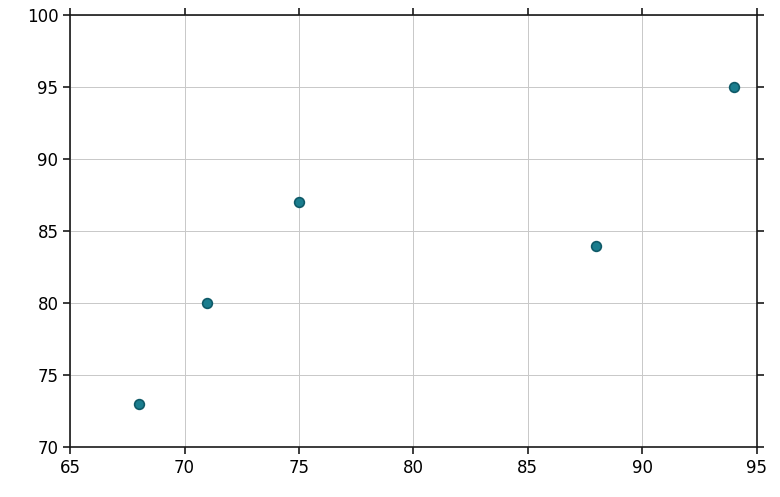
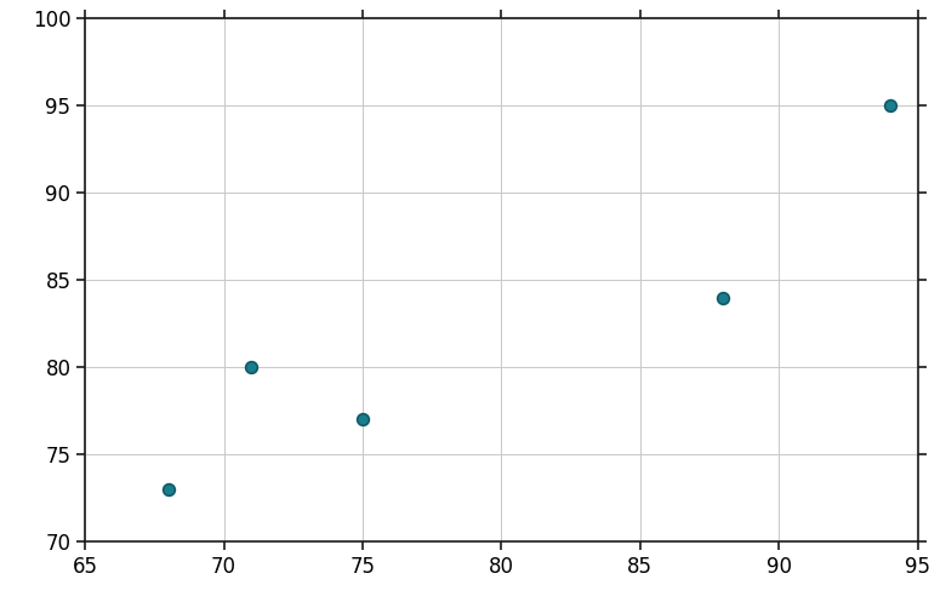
75: 87 -> 77
